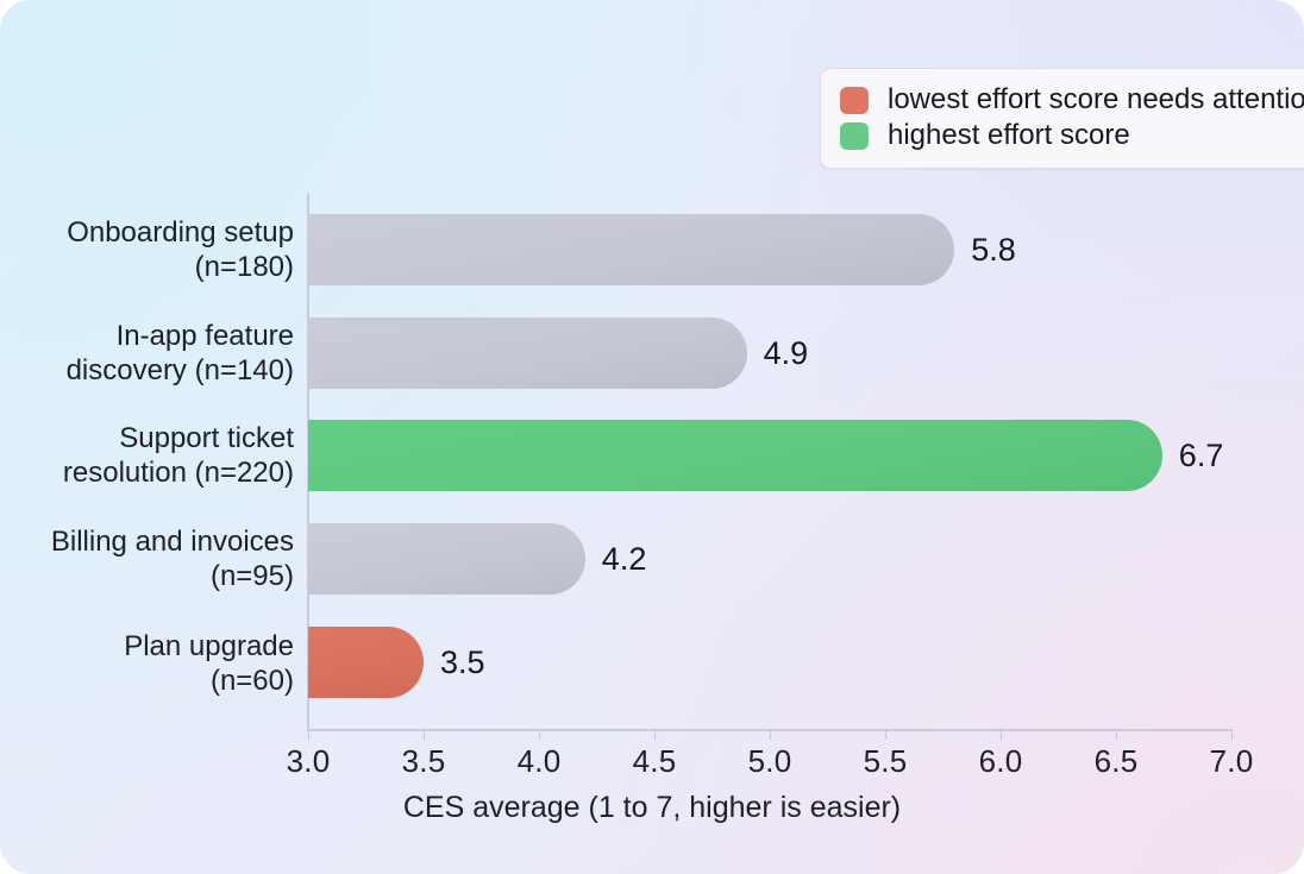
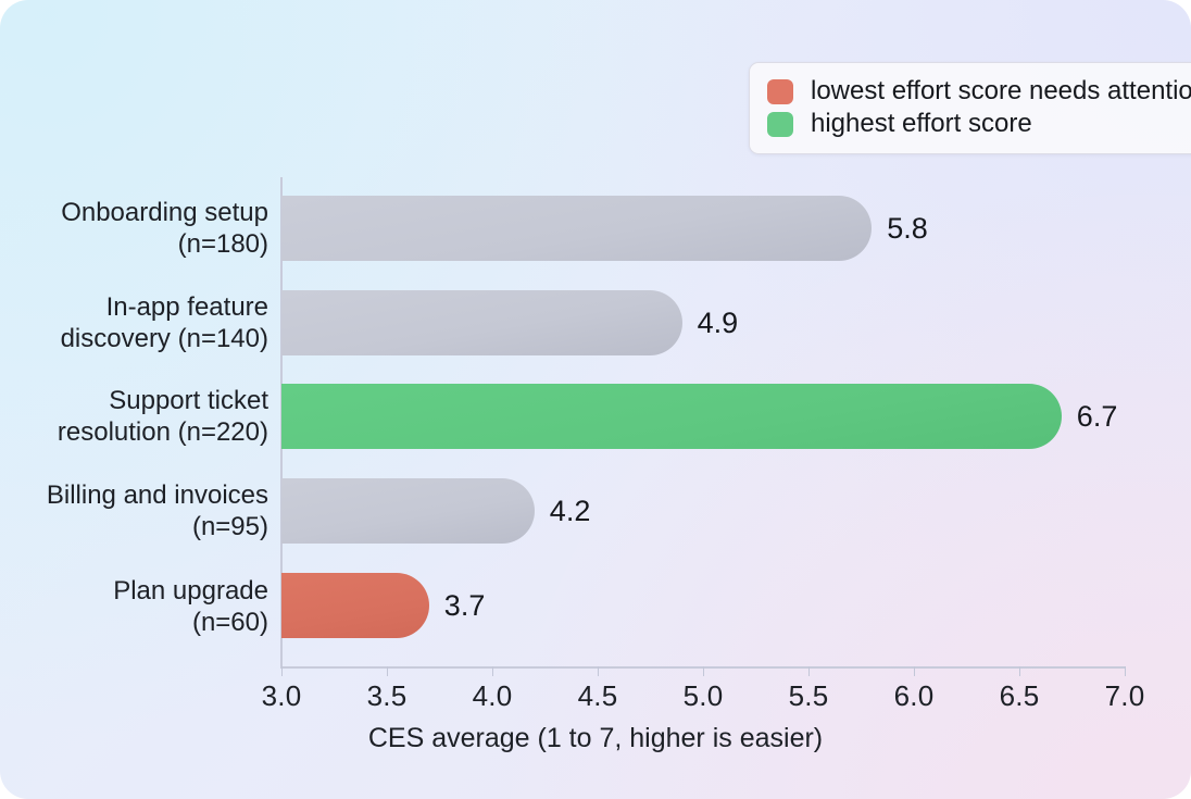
Plan upgrade (n=60): 3.5 -> 3.7
